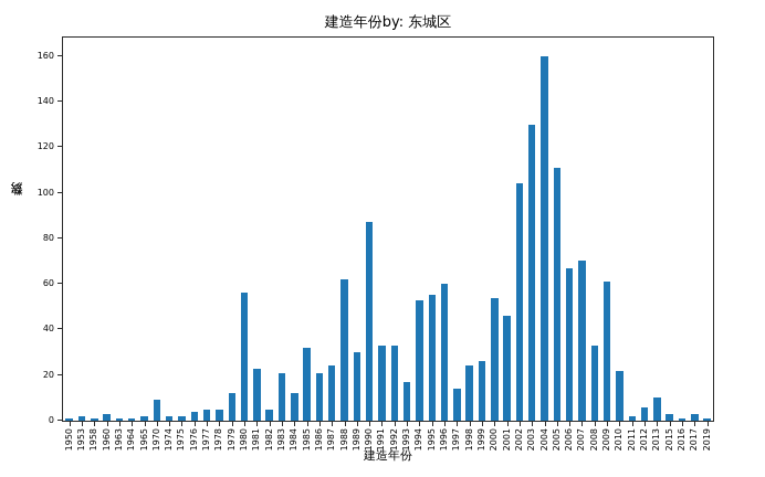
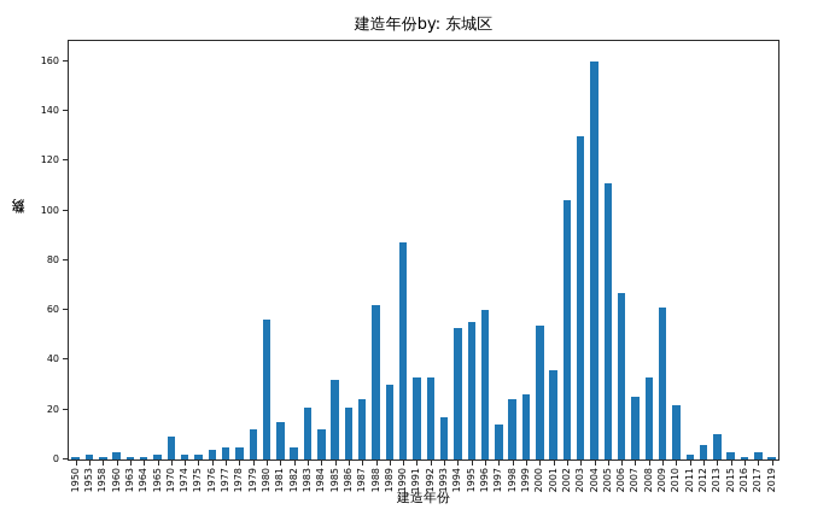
1981: 23 -> 15
2001: 46 -> 36
2007: 70 -> 25
